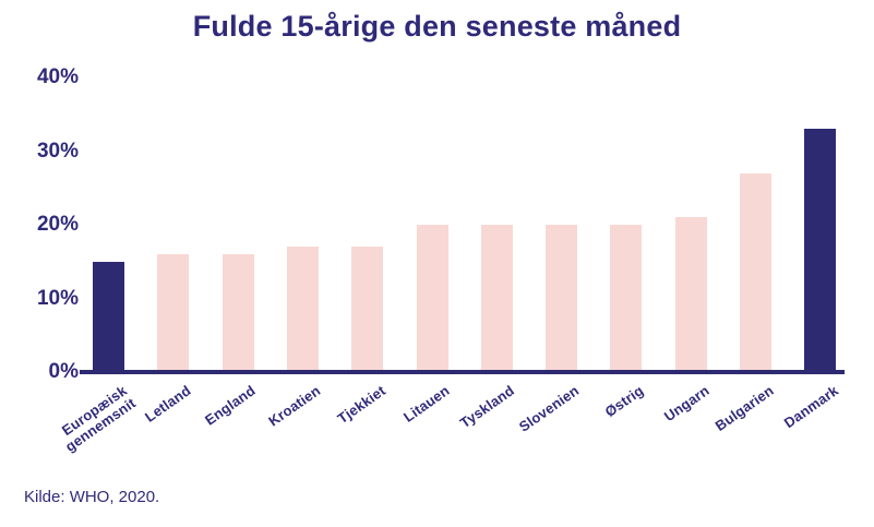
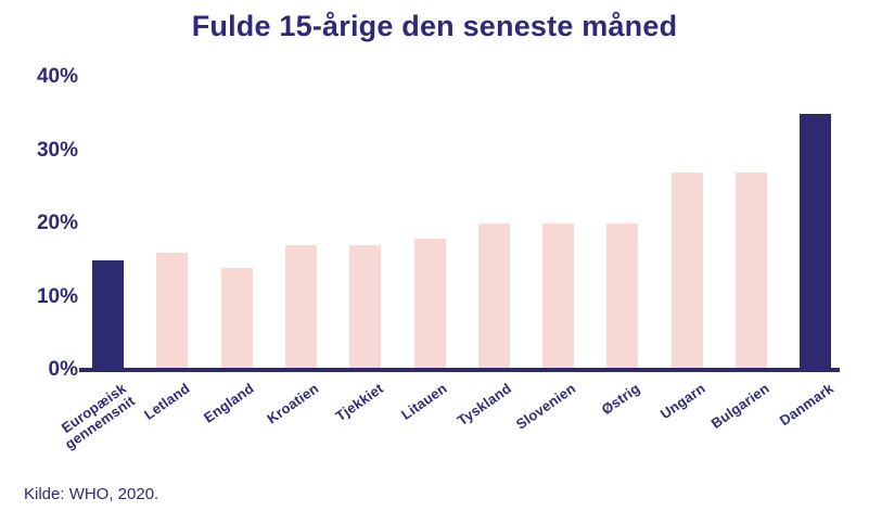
England: 16% -> 14%
Litauen: 20% -> 18%
Ungarn: 21% -> 27%
Danmark: 33% -> 35%
